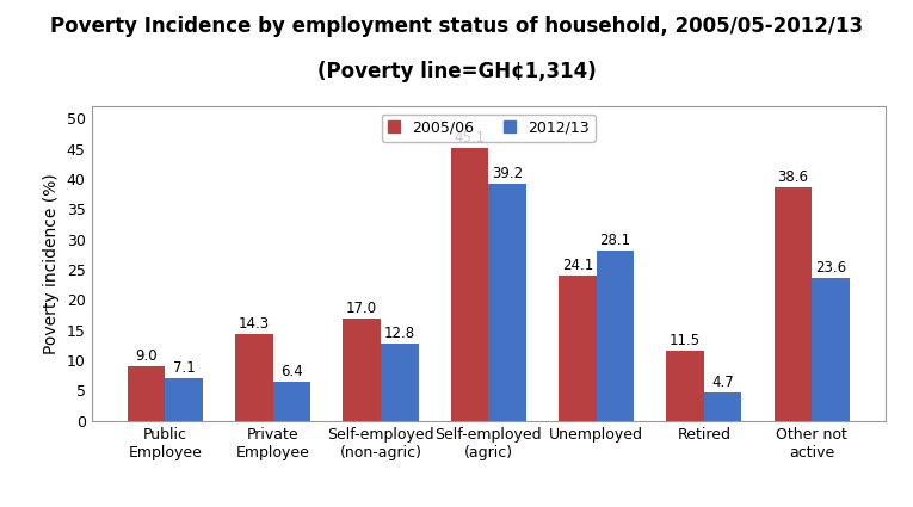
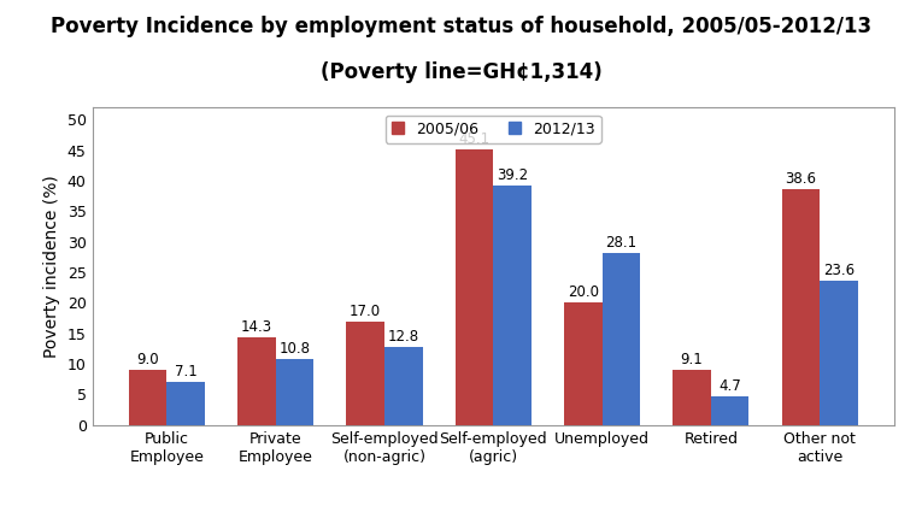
2012/13/Private Employee: 6.4 -> 10.8
2005/06/Unemployed: 24.1 -> 20.0
2005/06/Retired: 11.5 -> 9.1
